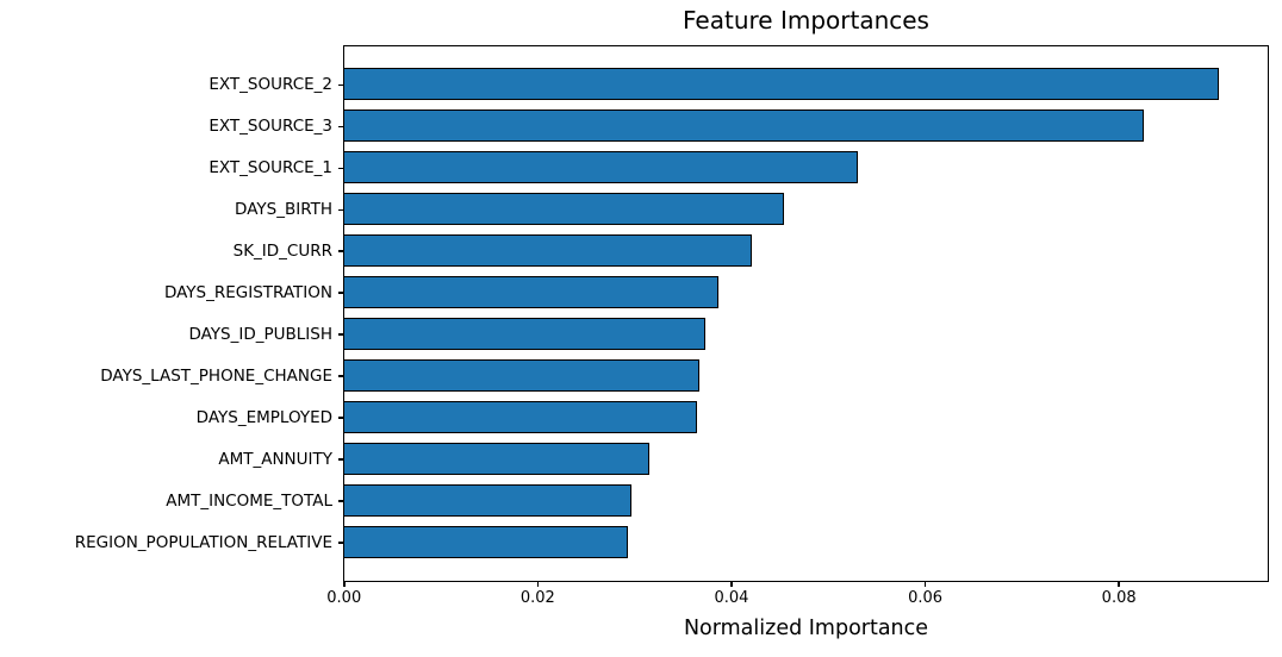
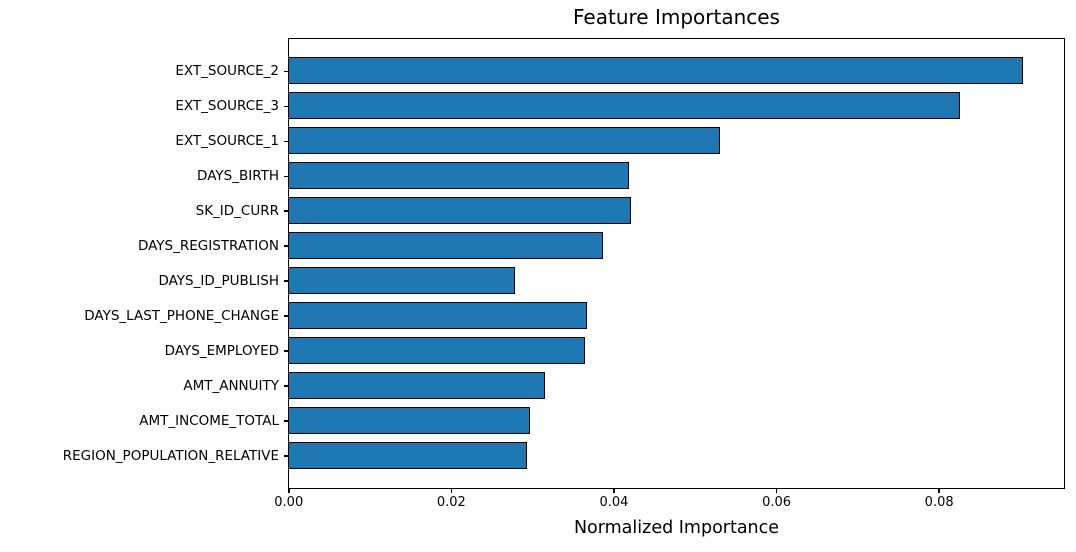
DAYS_BIRTH: 0.046 -> 0.042
DAYS_ID_PUBLISH: 0.037 -> 0.028
